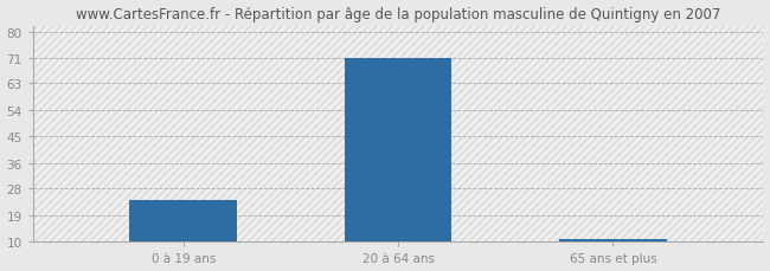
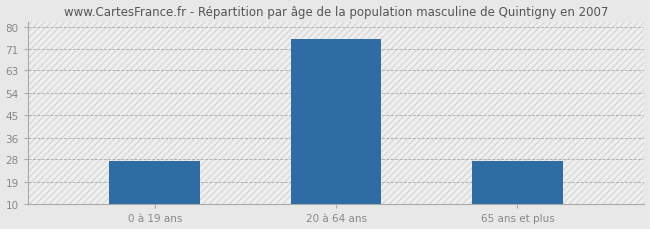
0 à 19 ans: 24 -> 27
20 à 64 ans: 71 -> 75
65 ans et plus: 11 -> 27
